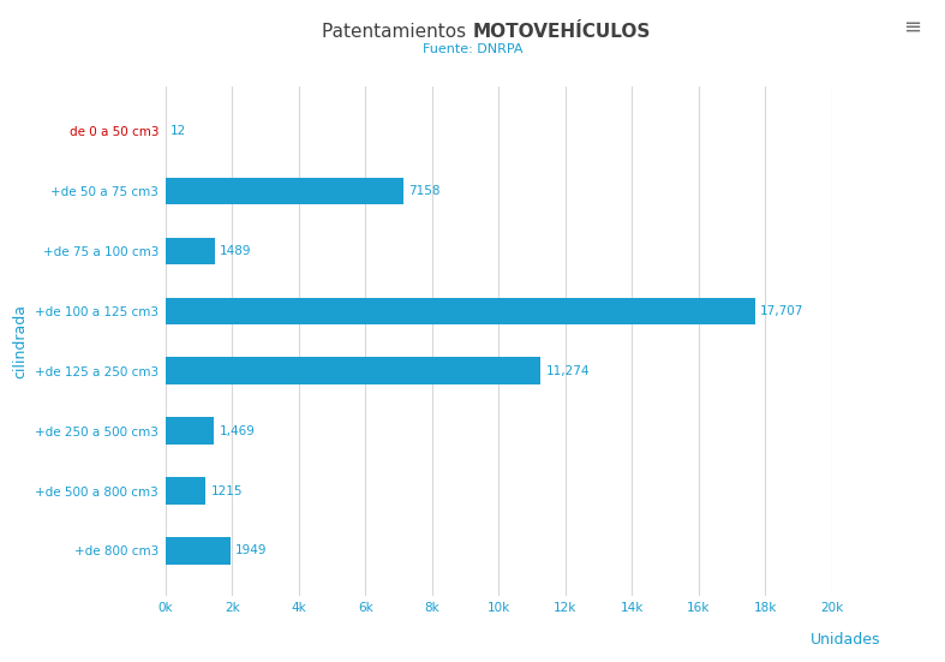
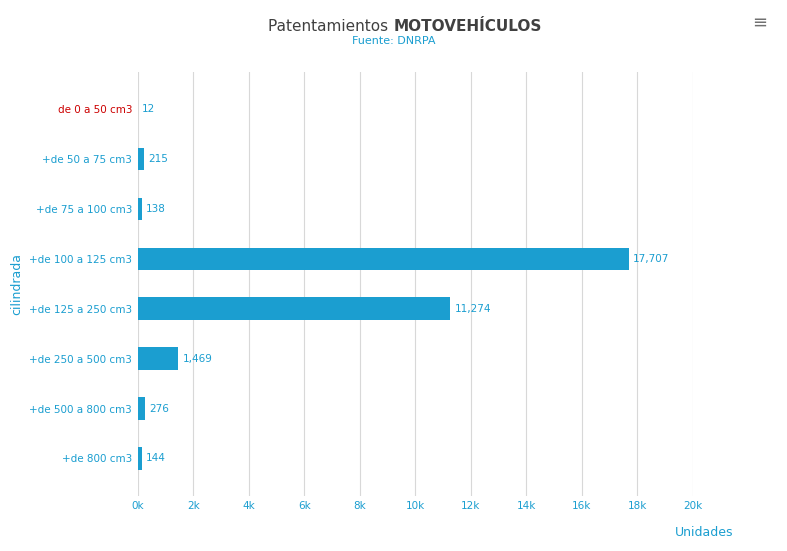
+de 50 a 75 cm3: 7158 -> 215
+de 75 a 100 cm3: 1489 -> 138
+de 500 a 800 cm3: 1215 -> 276
+de 800 cm3: 1949 -> 144
